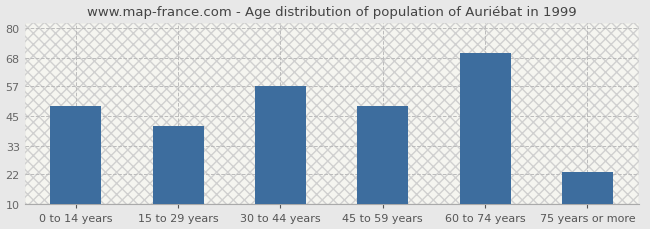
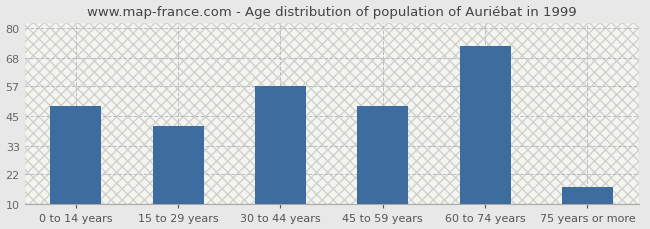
60 to 74 years: 70 -> 73
75 years or more: 23 -> 17
